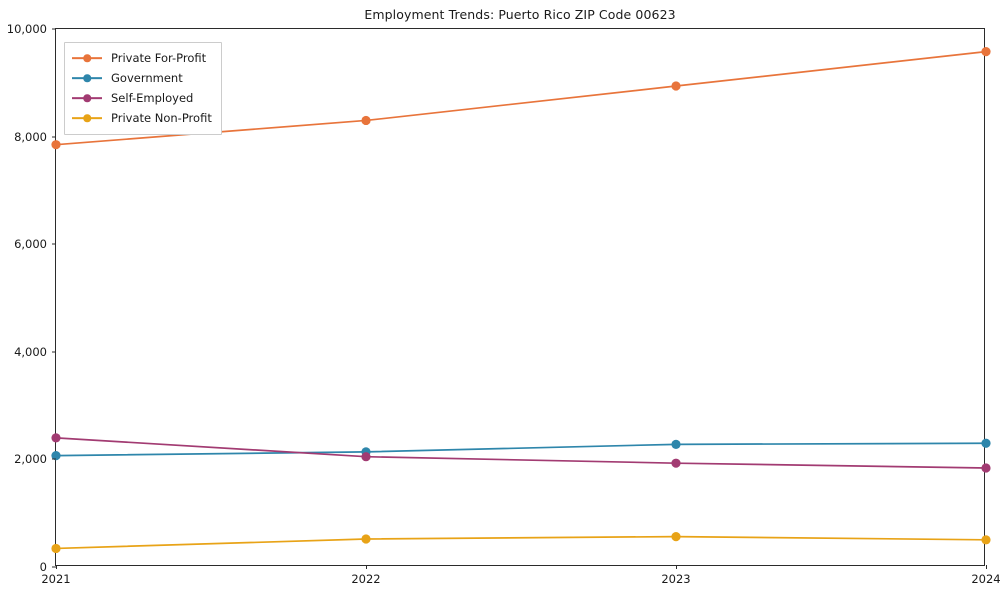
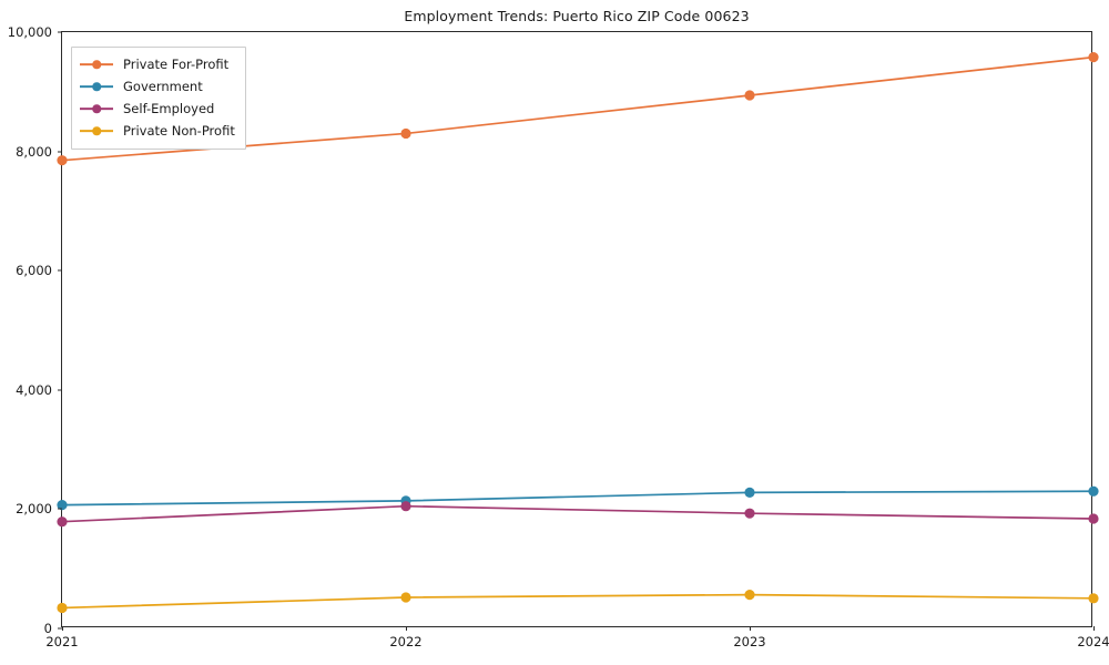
Self-Employed/2021: 2400 -> 1800
